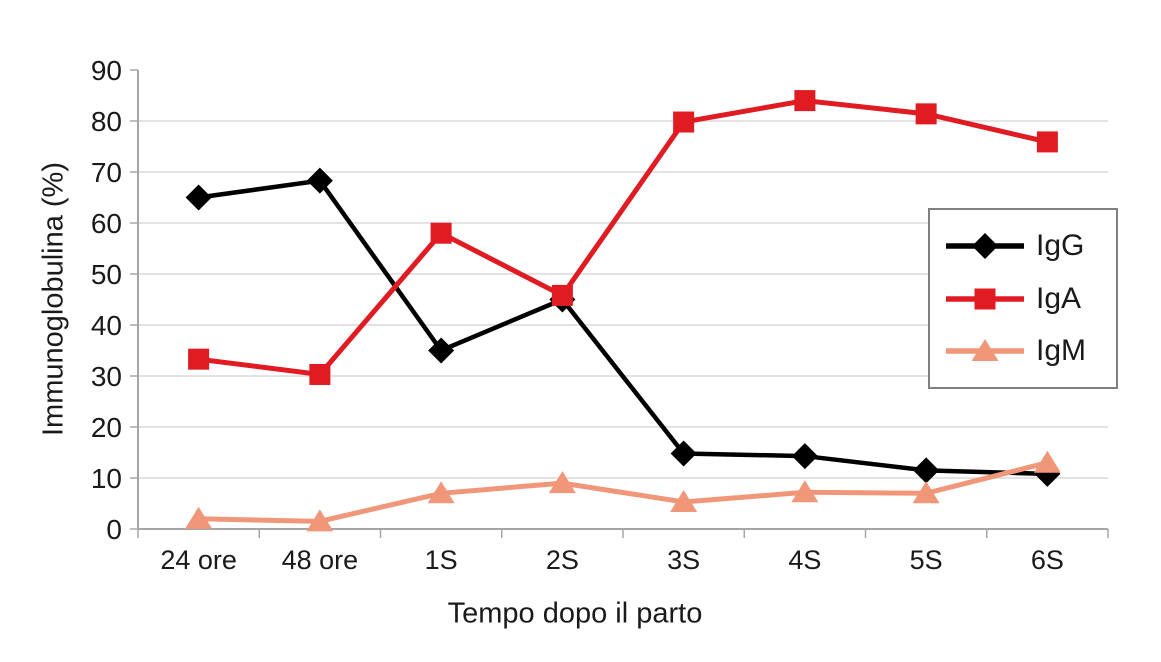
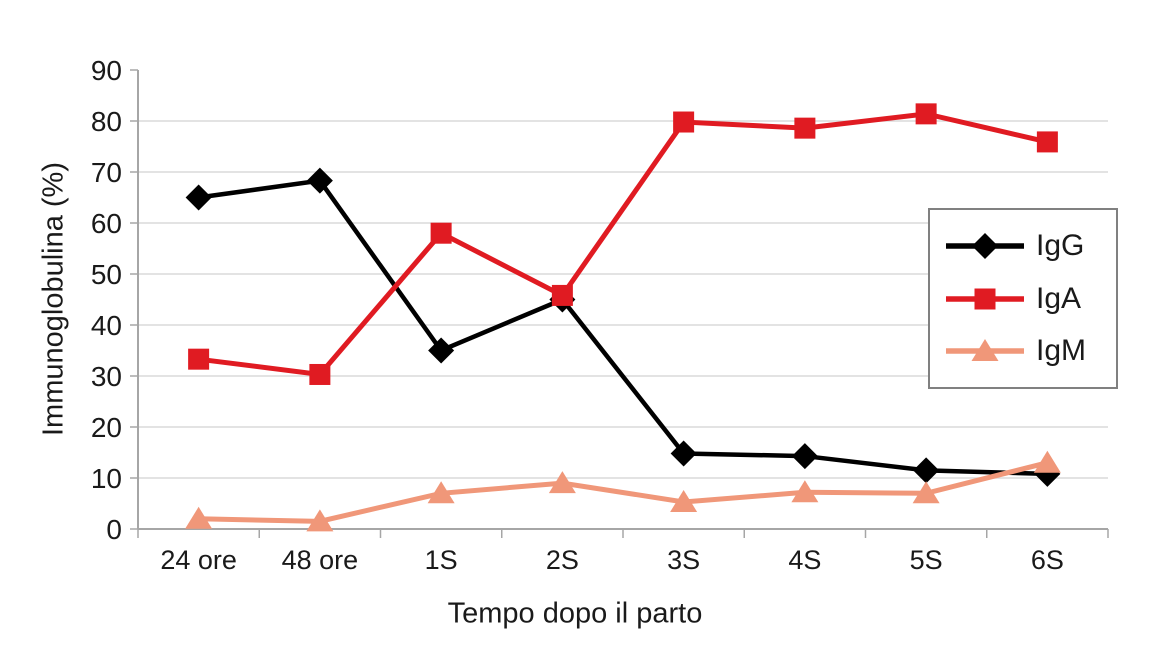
IgA/4S: 84 -> 79
